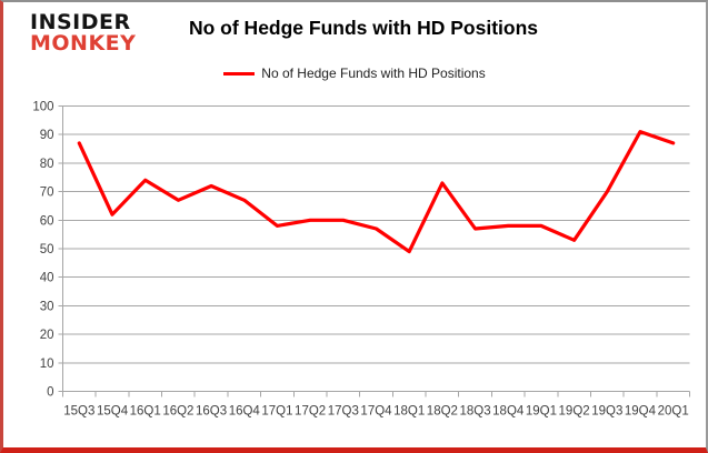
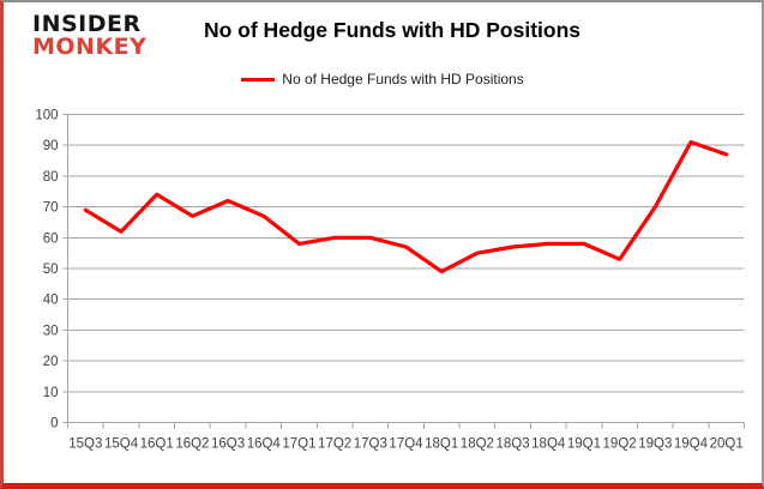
15Q3: 87 -> 69
18Q2: 73 -> 55
